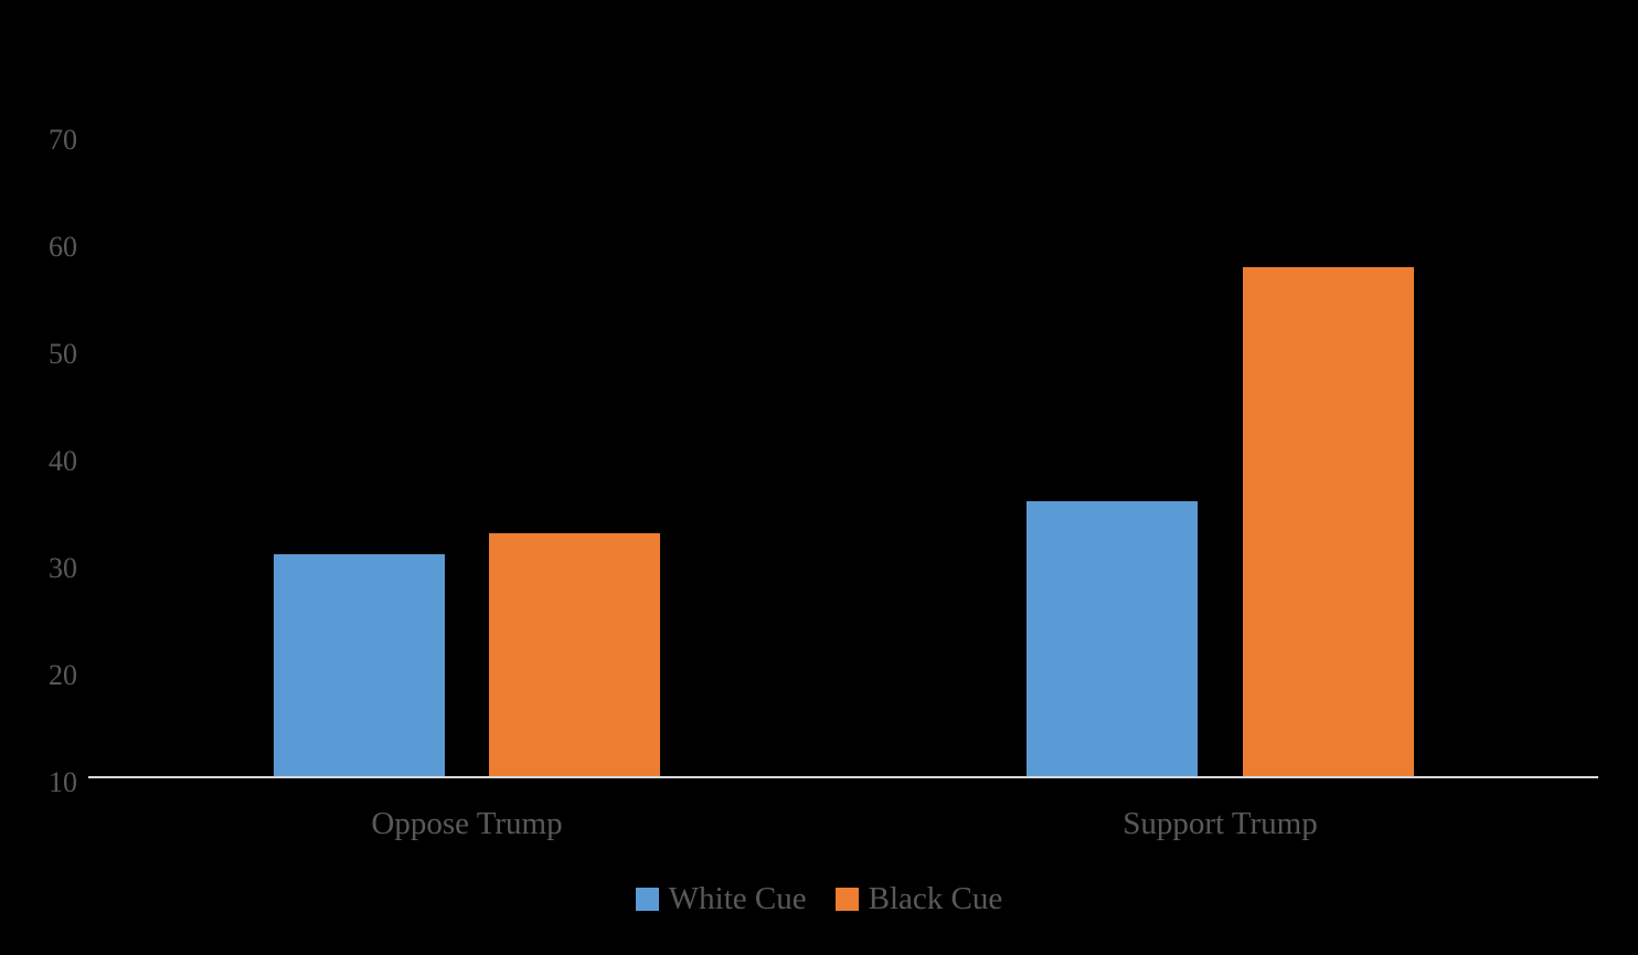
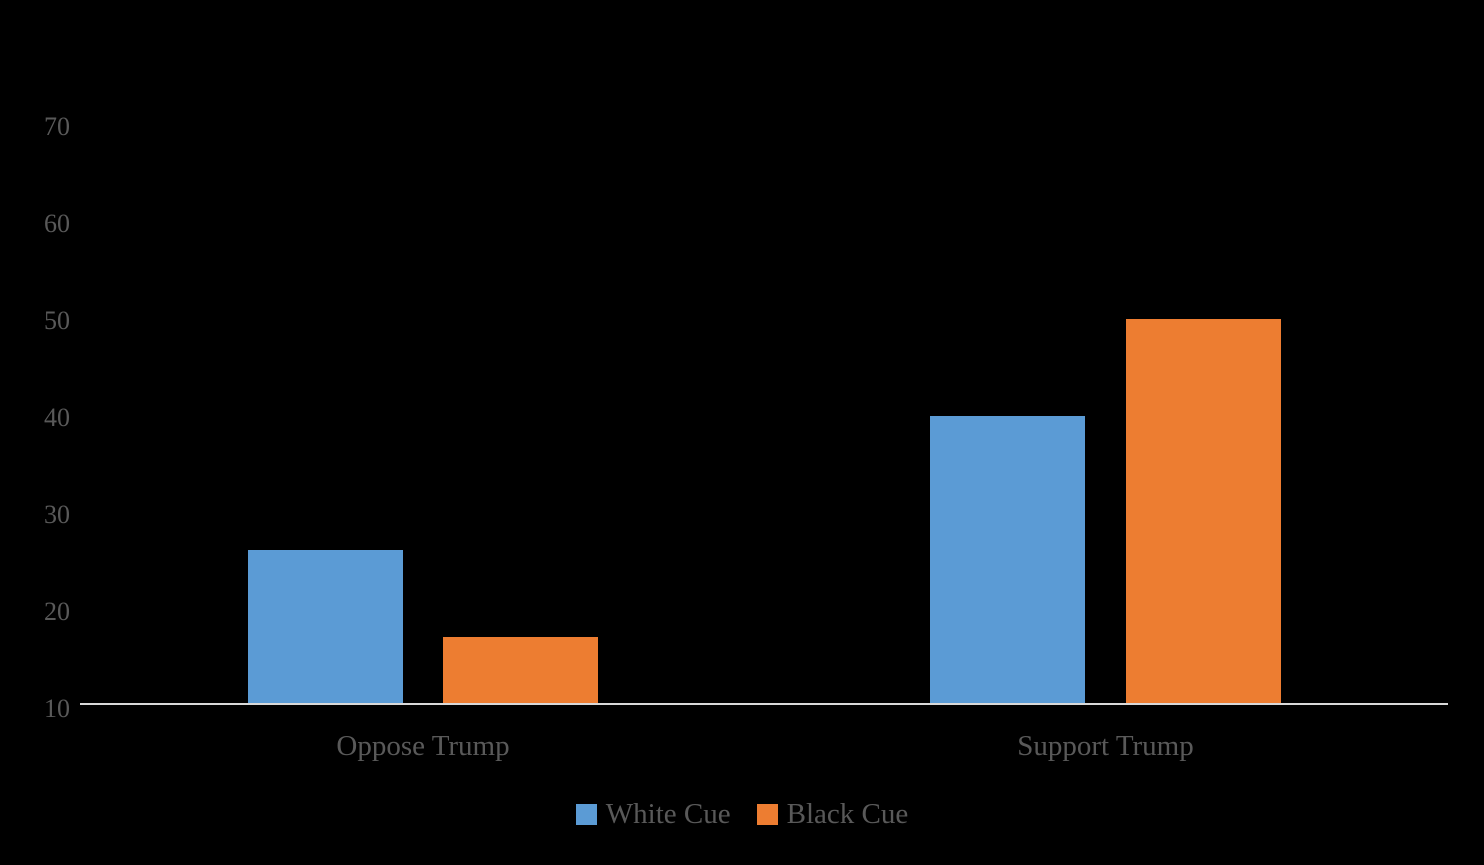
White Cue/Oppose Trump: 31 -> 26
Black Cue/Oppose Trump: 33 -> 17
White Cue/Support Trump: 36 -> 40
Black Cue/Support Trump: 58 -> 50
